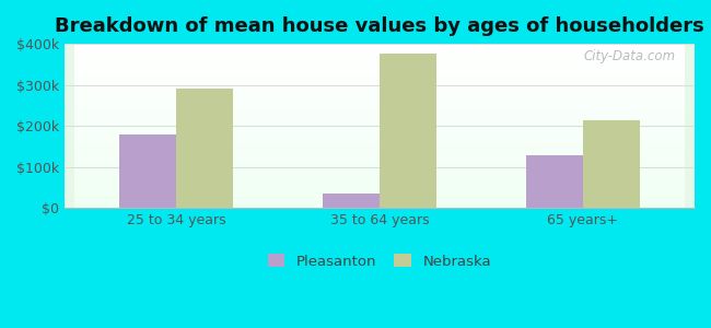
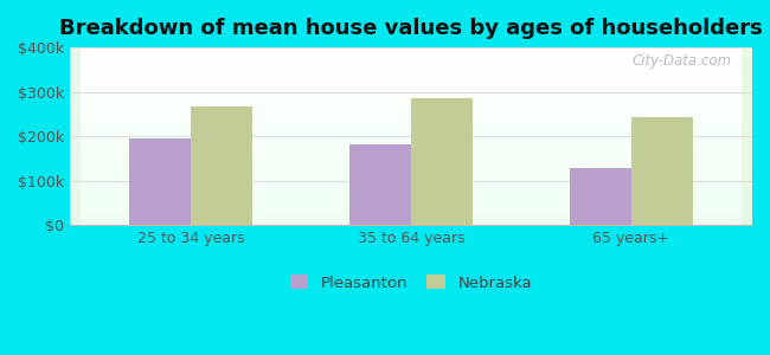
Pleasanton/25 to 34 years: $180k -> $195k
Nebraska/25 to 34 years: $290k -> $268k
Pleasanton/35 to 64 years: $35k -> $182k
Nebraska/35 to 64 years: $375k -> $285k
Nebraska/65 years+: $215k -> $243k
